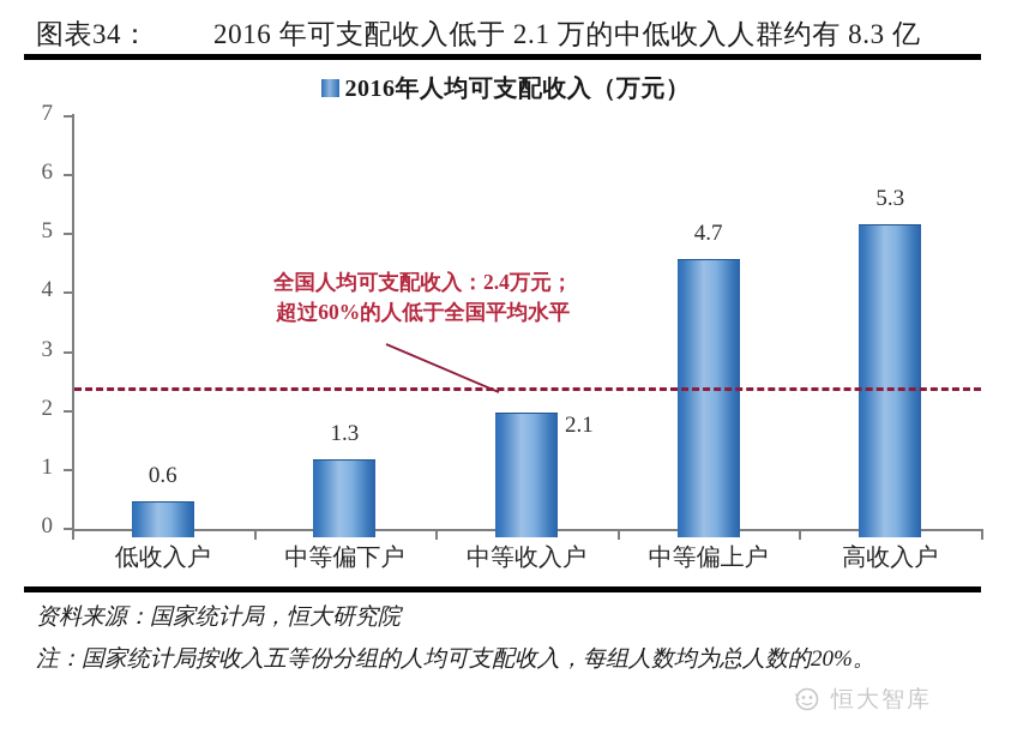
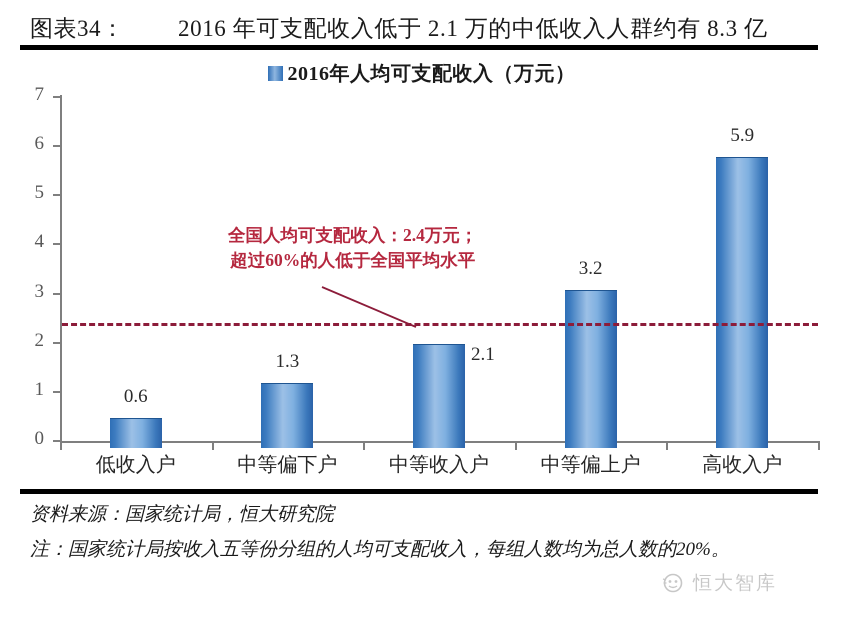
中等偏上户: 4.7 -> 3.2
高收入户: 5.3 -> 5.9
